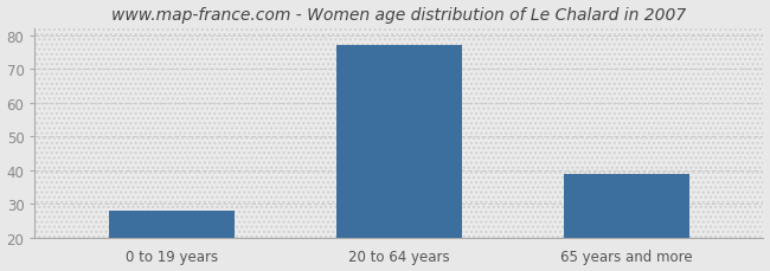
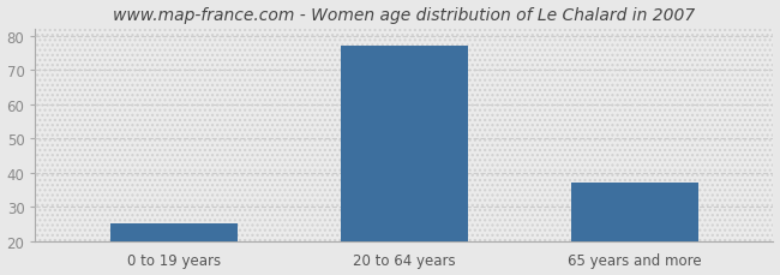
0 to 19 years: 28 -> 25
65 years and more: 39 -> 37
